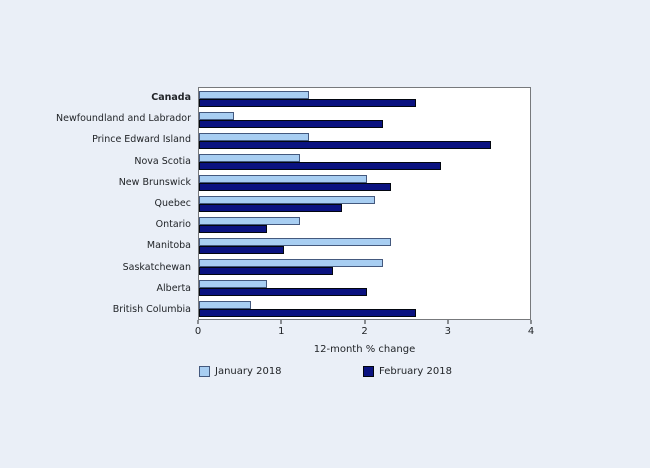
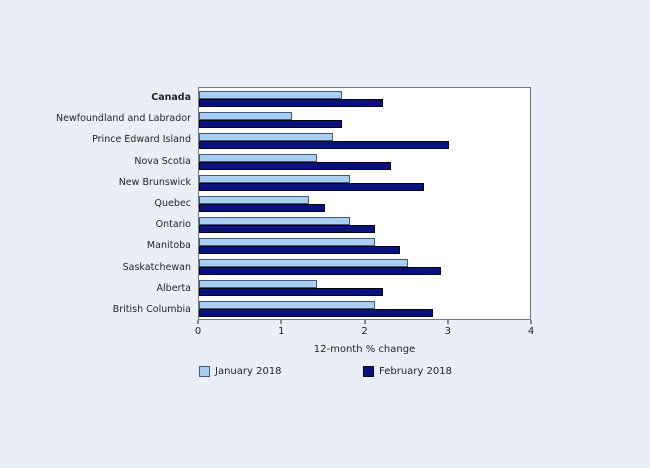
January 2018/Canada: 1.3 -> 1.7
February 2018/Canada: 2.6 -> 2.2
January 2018/Newfoundland and Labrador: 0.4 -> 1.1
February 2018/Newfoundland and Labrador: 2.2 -> 1.7
January 2018/Prince Edward Island: 1.3 -> 1.6
February 2018/Prince Edward Island: 3.5 -> 3.0
January 2018/Nova Scotia: 1.2 -> 1.4
February 2018/Nova Scotia: 2.9 -> 2.3
January 2018/New Brunswick: 2.0 -> 1.8
February 2018/New Brunswick: 2.3 -> 2.7
January 2018/Quebec: 2.1 -> 1.3
February 2018/Quebec: 1.7 -> 1.5
January 2018/Ontario: 1.2 -> 1.8
February 2018/Ontario: 0.8 -> 2.1
January 2018/Manitoba: 2.3 -> 2.1
February 2018/Manitoba: 1.0 -> 2.4
January 2018/Saskatchewan: 2.2 -> 2.5
February 2018/Saskatchewan: 1.6 -> 2.9
January 2018/Alberta: 0.8 -> 1.4
February 2018/Alberta: 2.0 -> 2.2
January 2018/British Columbia: 0.6 -> 2.1
February 2018/British Columbia: 2.6 -> 2.8
